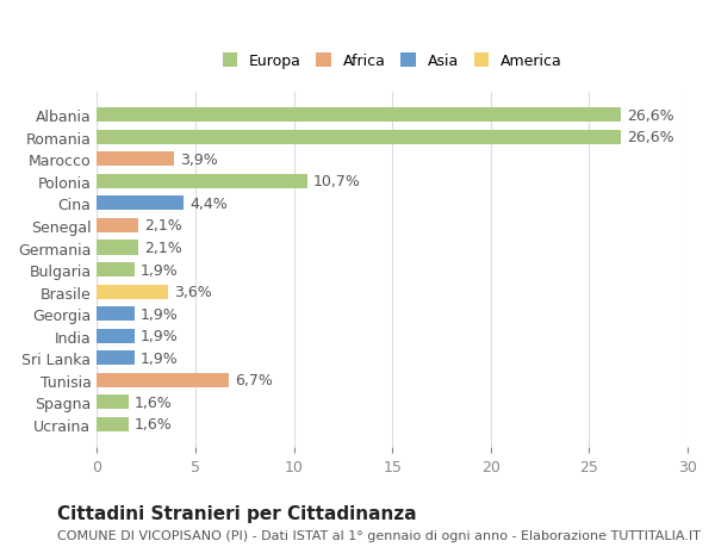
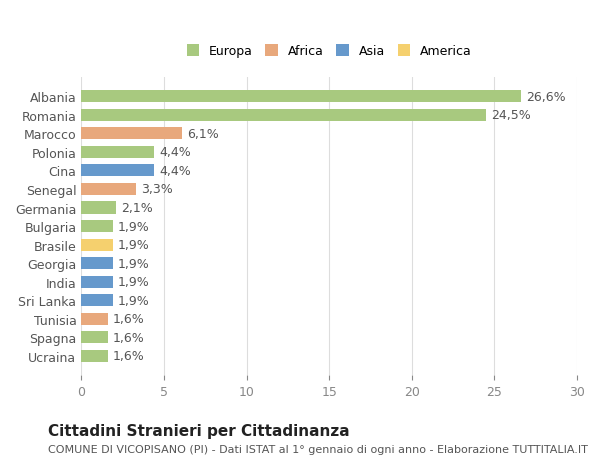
Romania: 26,6% -> 24,5%
Marocco: 3,9% -> 6,1%
Polonia: 10,7% -> 4,4%
Senegal: 2,1% -> 3,3%
Brasile: 3,6% -> 1,9%
Tunisia: 6,7% -> 1,6%
